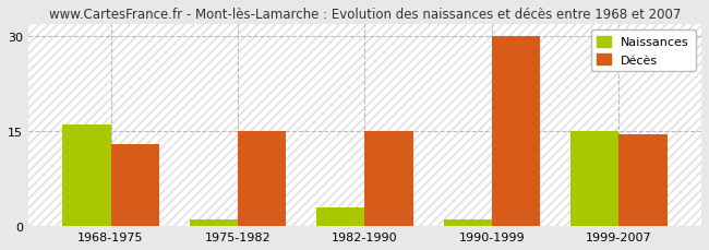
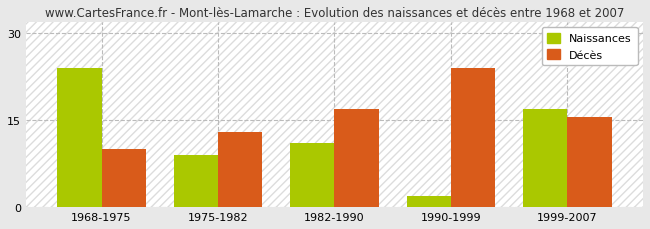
Naissances/1968-1975: 16 -> 24
Décès/1968-1975: 13.0 -> 10.0
Naissances/1975-1982: 1 -> 9
Décès/1975-1982: 15.0 -> 13.0
Naissances/1982-1990: 3 -> 11
Décès/1982-1990: 15.0 -> 17.0
Naissances/1990-1999: 1 -> 2
Décès/1990-1999: 30.0 -> 24.0
Naissances/1999-2007: 15 -> 17
Décès/1999-2007: 14.5 -> 15.6
